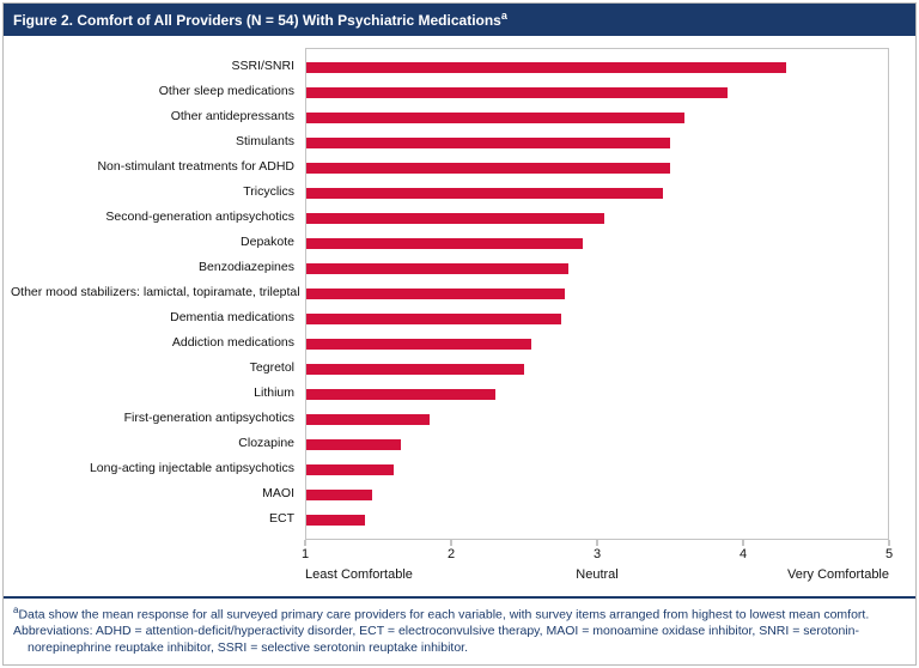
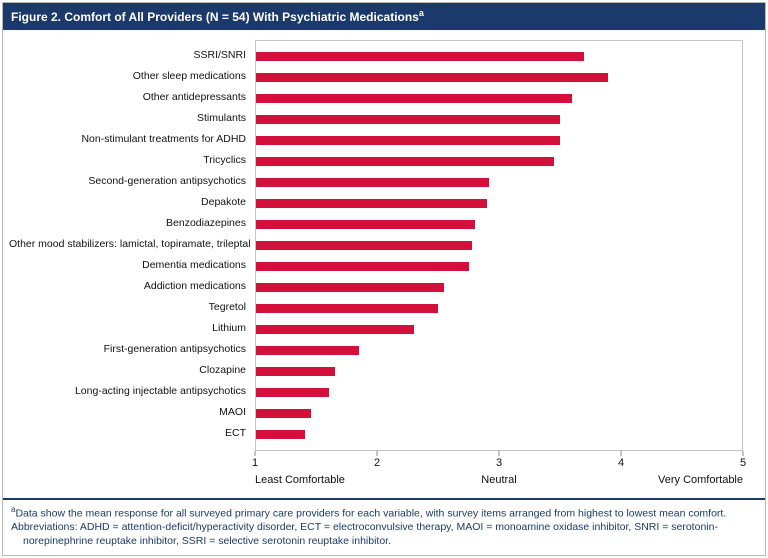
SSRI/SNRI: 4.30 -> 3.70
Second-generation antipsychotics: 3.05 -> 2.92
